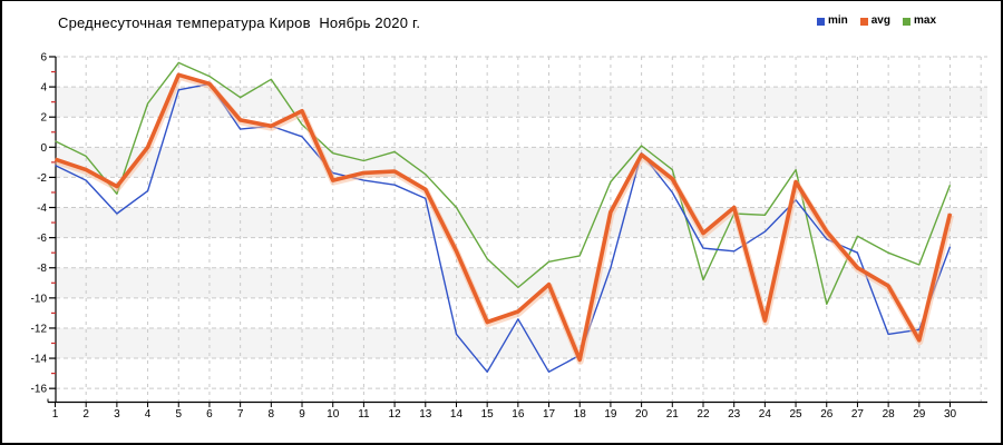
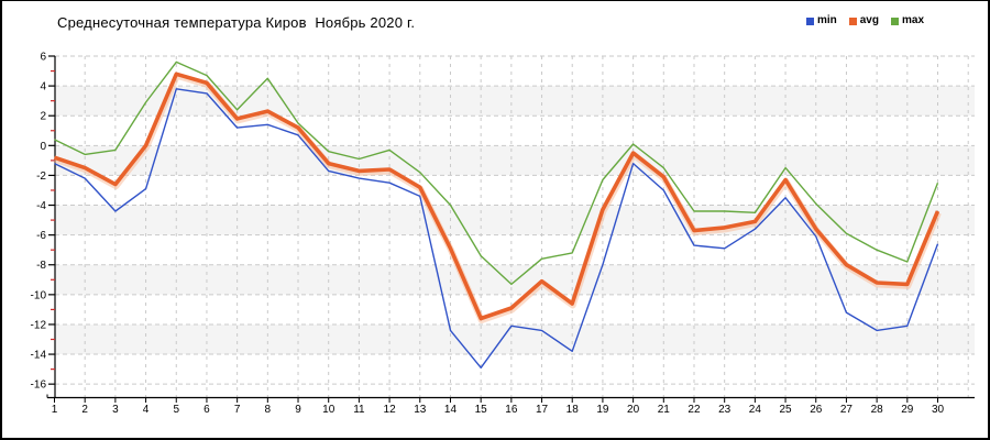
max/3: -3.1 -> -0.3
min/6: 4.2 -> 3.5
max/7: 3.3 -> 2.4
avg/8: 1.4 -> 2.3
avg/9: 2.4 -> 1.2
avg/10: -2.2 -> -1.2
min/16: -11.4 -> -12.1
min/17: -14.9 -> -12.4
avg/18: -14.1 -> -10.6
min/20: -0.4 -> -1.2
max/22: -8.8 -> -4.4
avg/23: -4.0 -> -5.5
avg/24: -11.5 -> -5.1
max/26: -10.4 -> -3.9
min/27: -7.0 -> -11.2
avg/29: -12.8 -> -9.3
